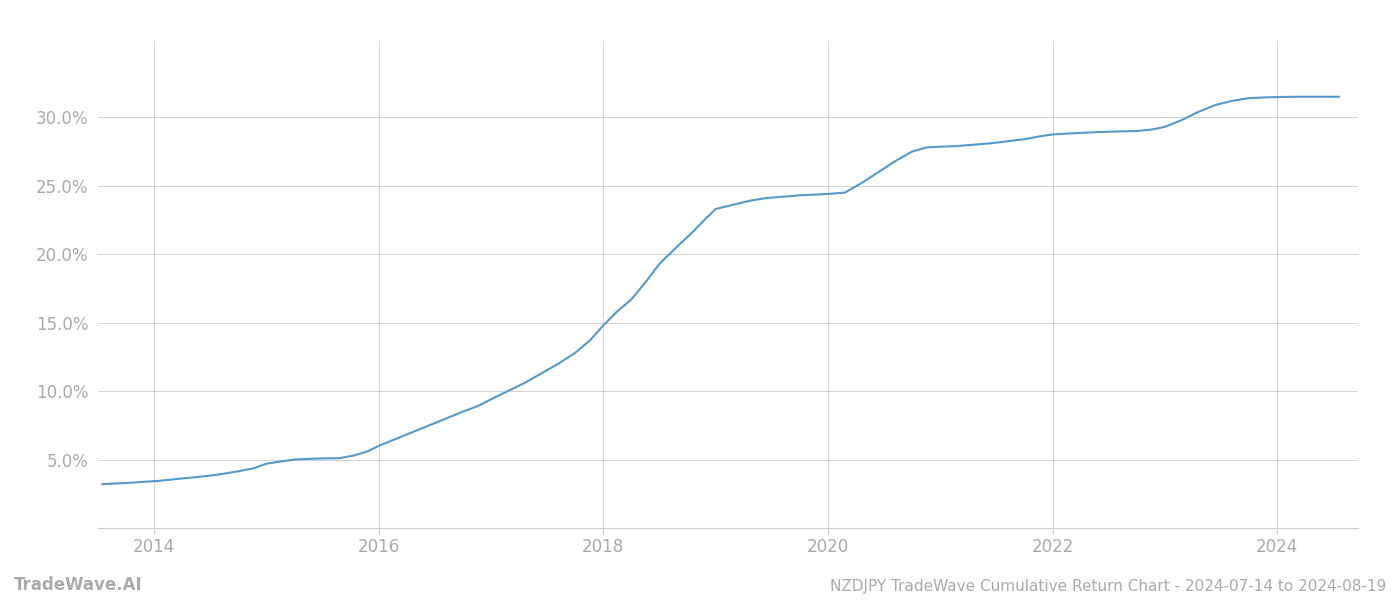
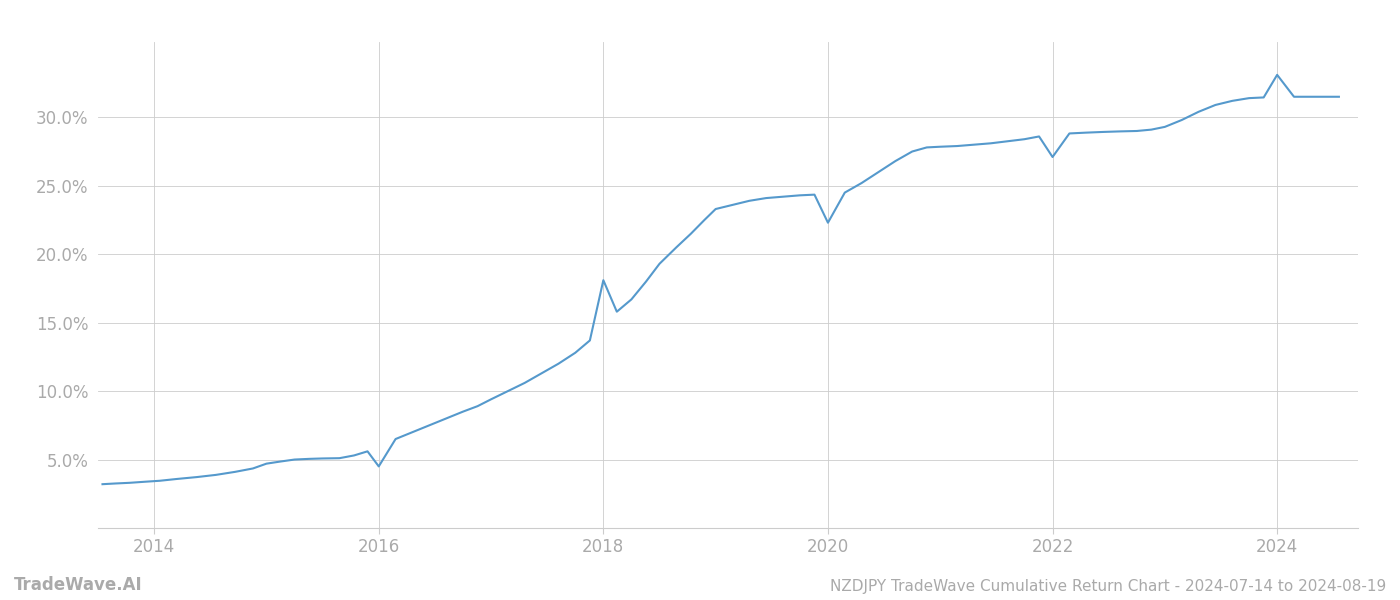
2016: 6.0% -> 4.5%
2018: 14.8% -> 18.1%
2020: 24.4% -> 22.3%
2022: 28.8% -> 27.1%
2024: 31.5% -> 33.1%
